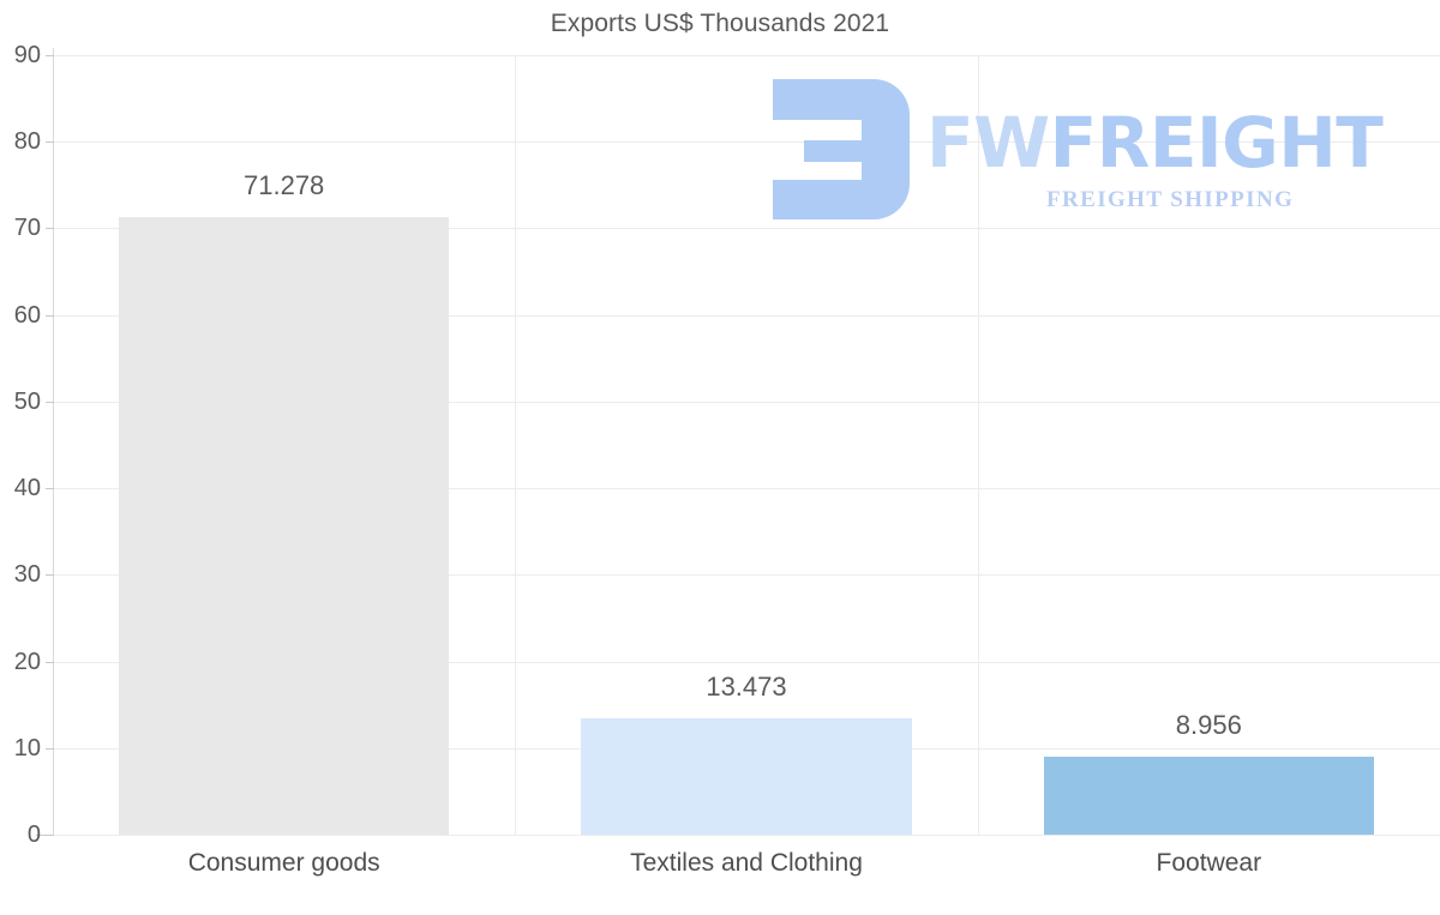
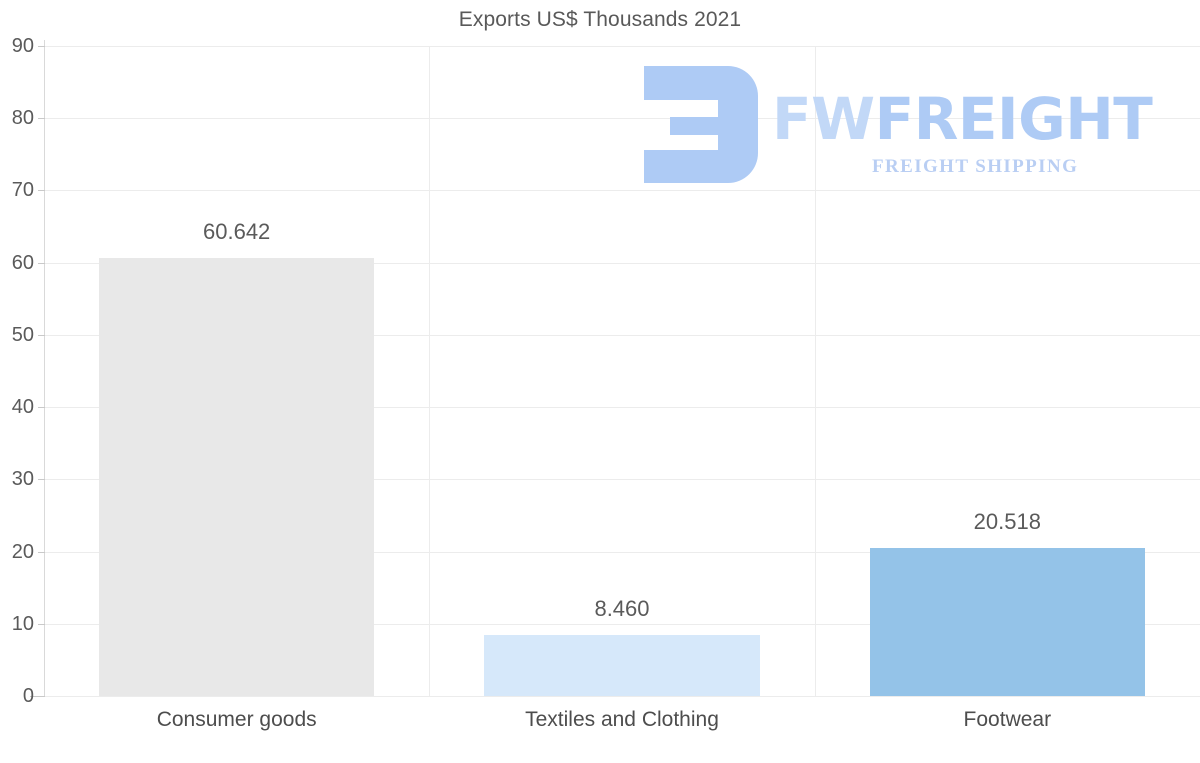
Consumer goods: 71.278 -> 60.642
Textiles and Clothing: 13.473 -> 8.460
Footwear: 8.956 -> 20.518
